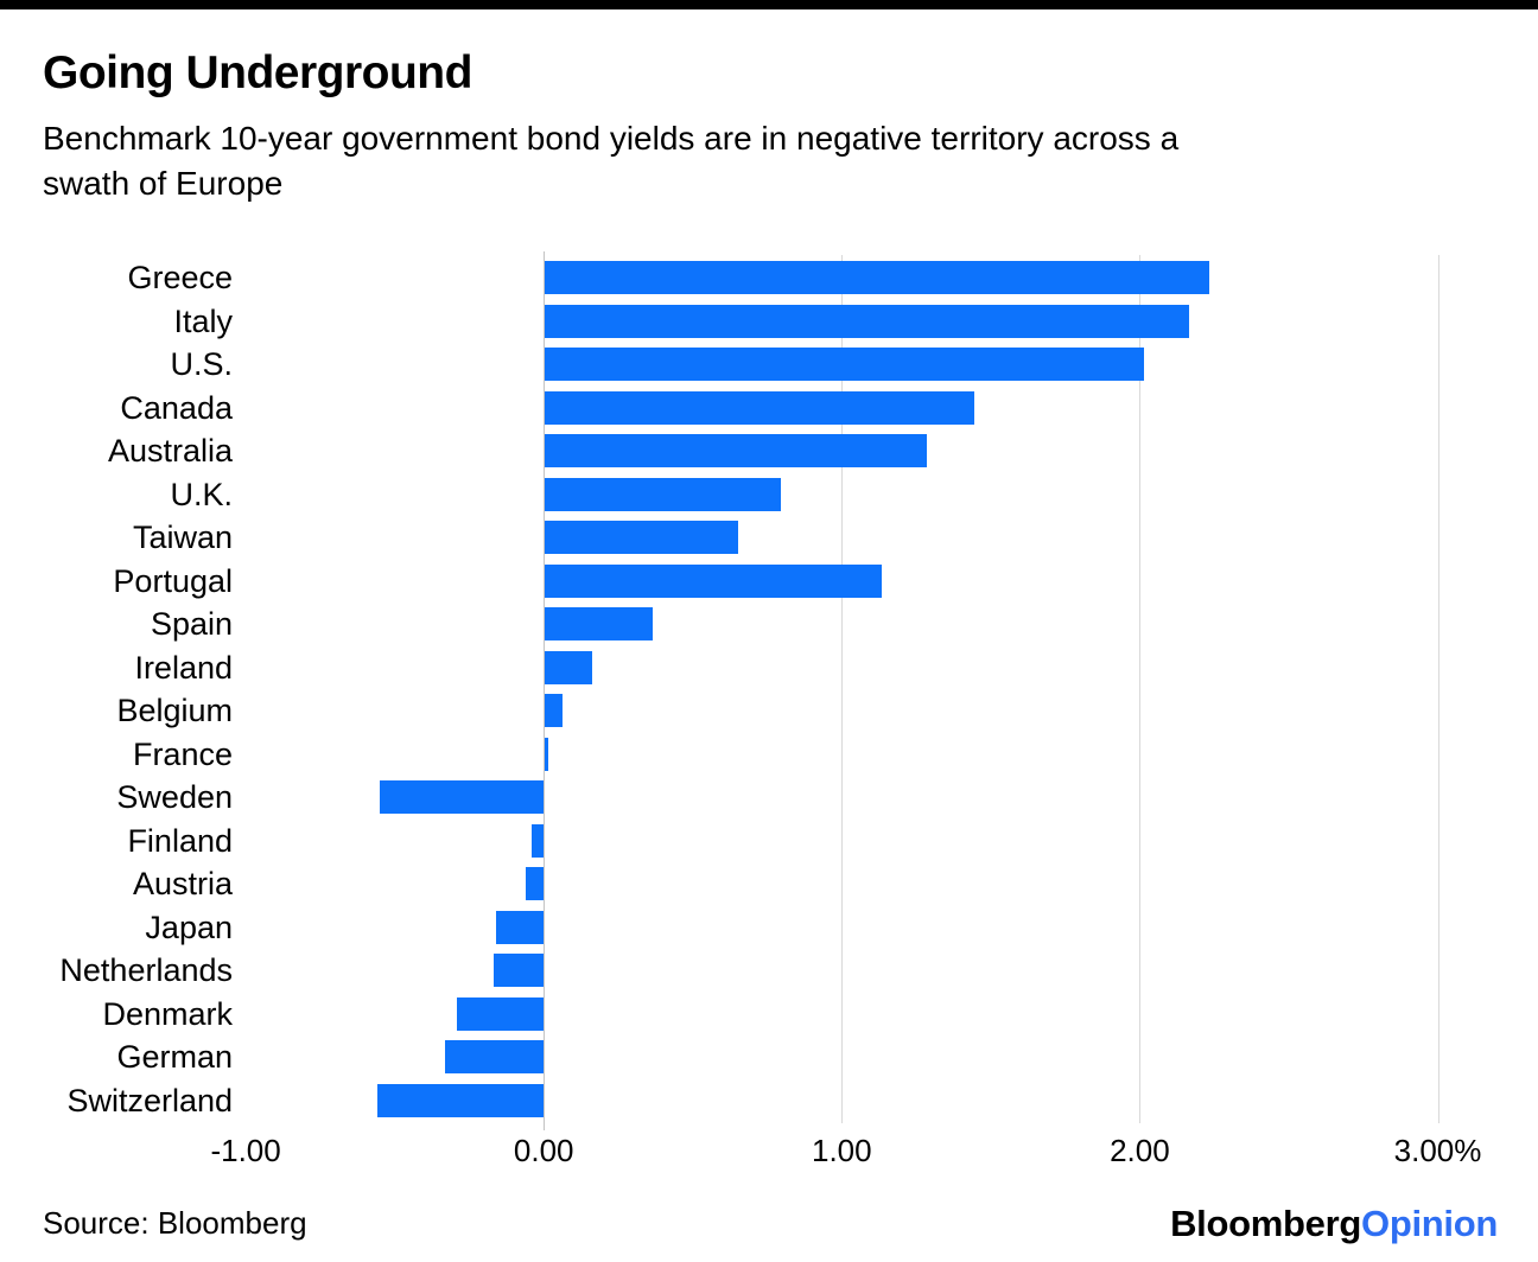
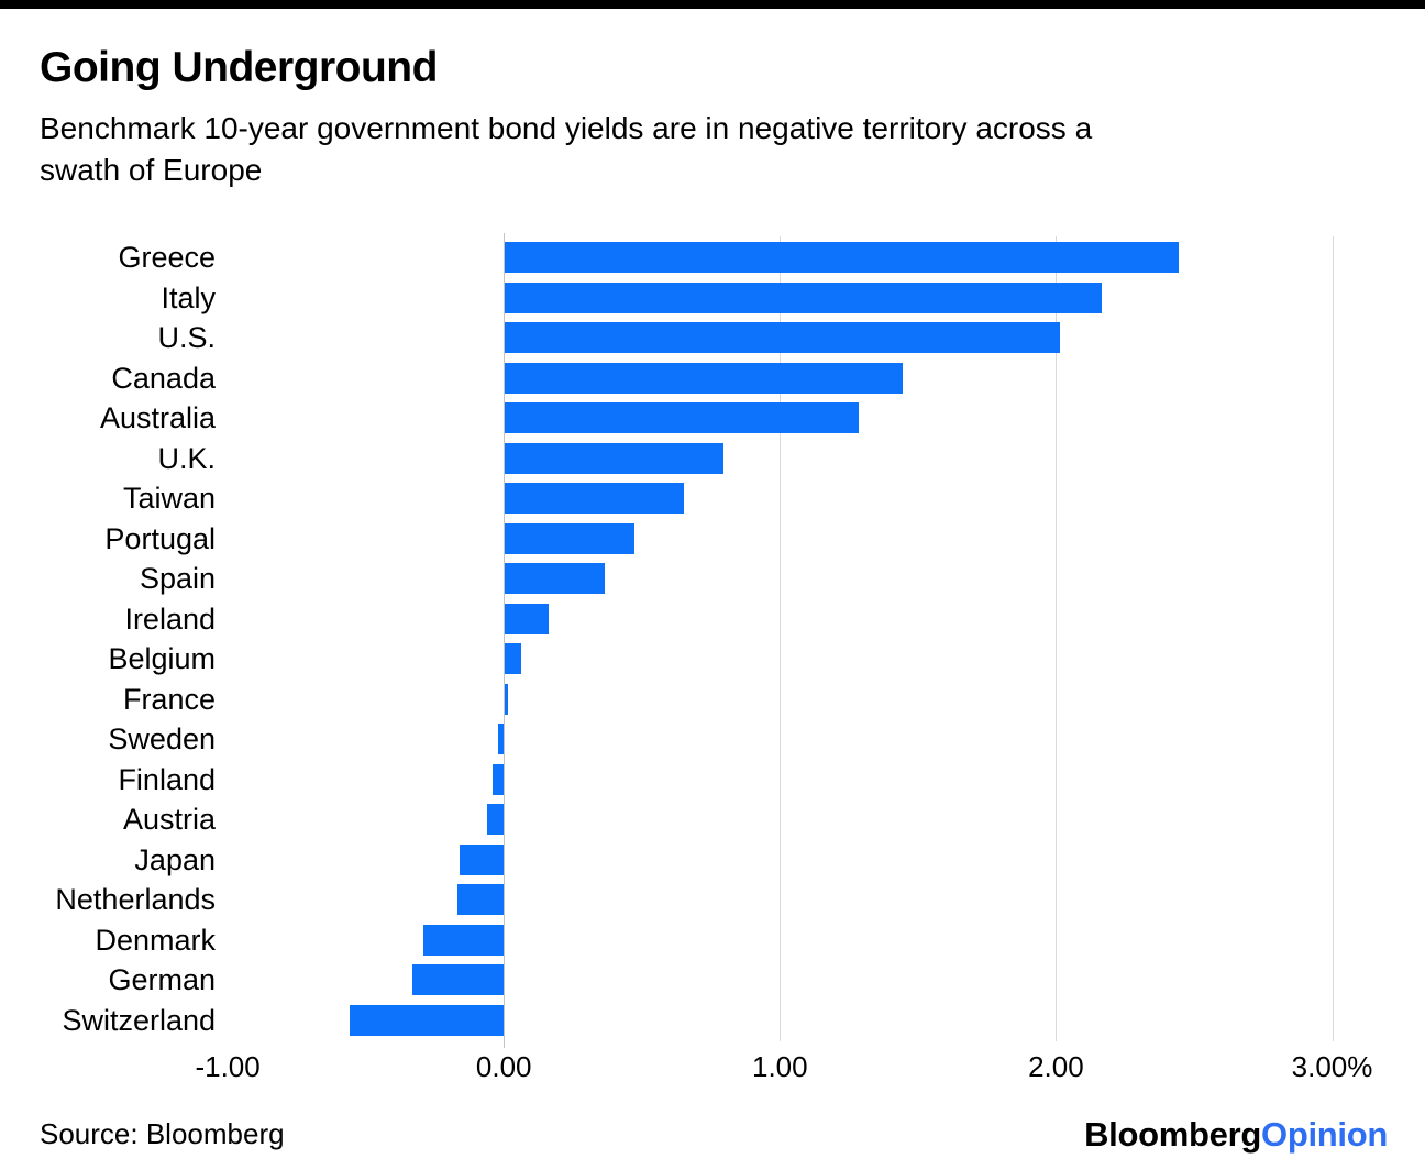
Greece: 2.23% -> 2.44%
Portugal: 1.13% -> 0.47%
Sweden: -0.55% -> -0.02%
